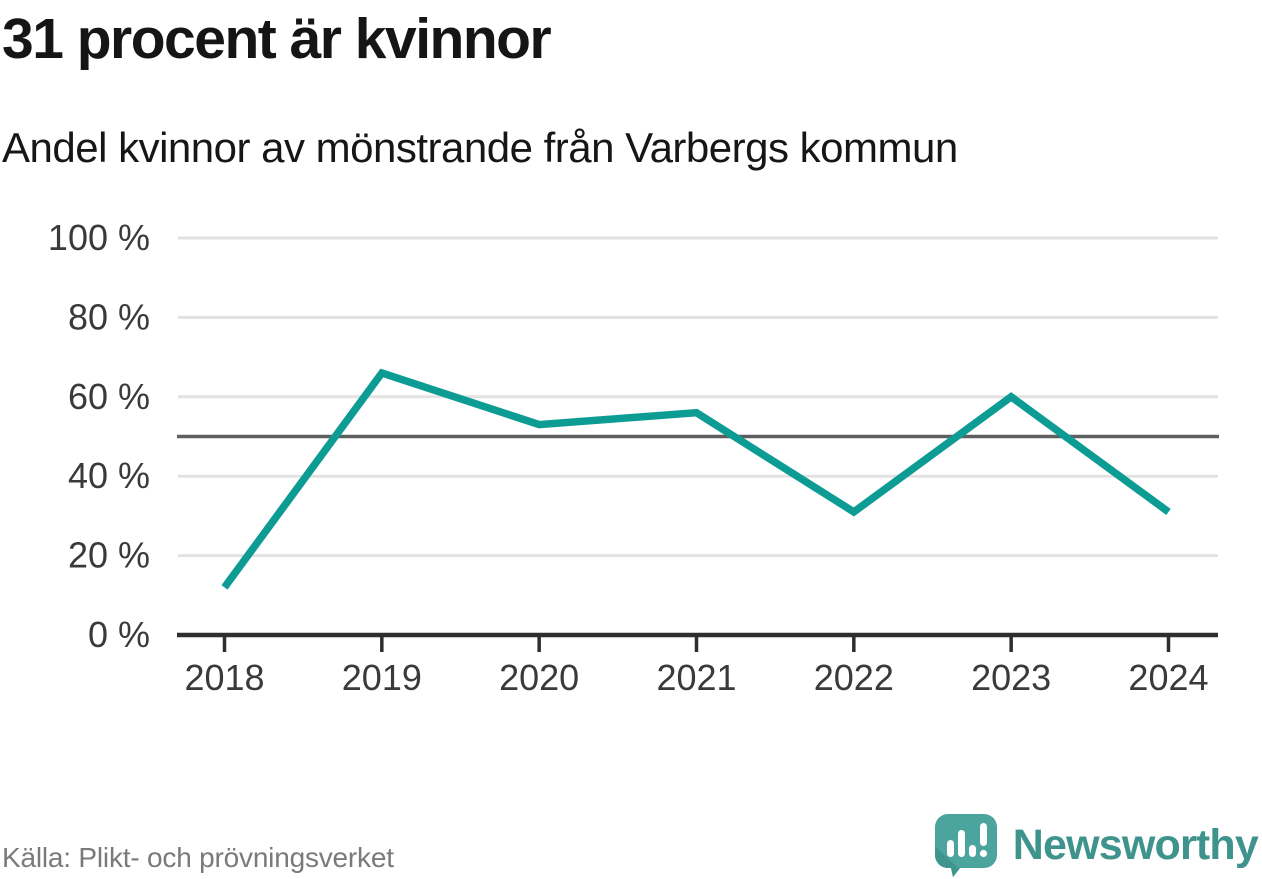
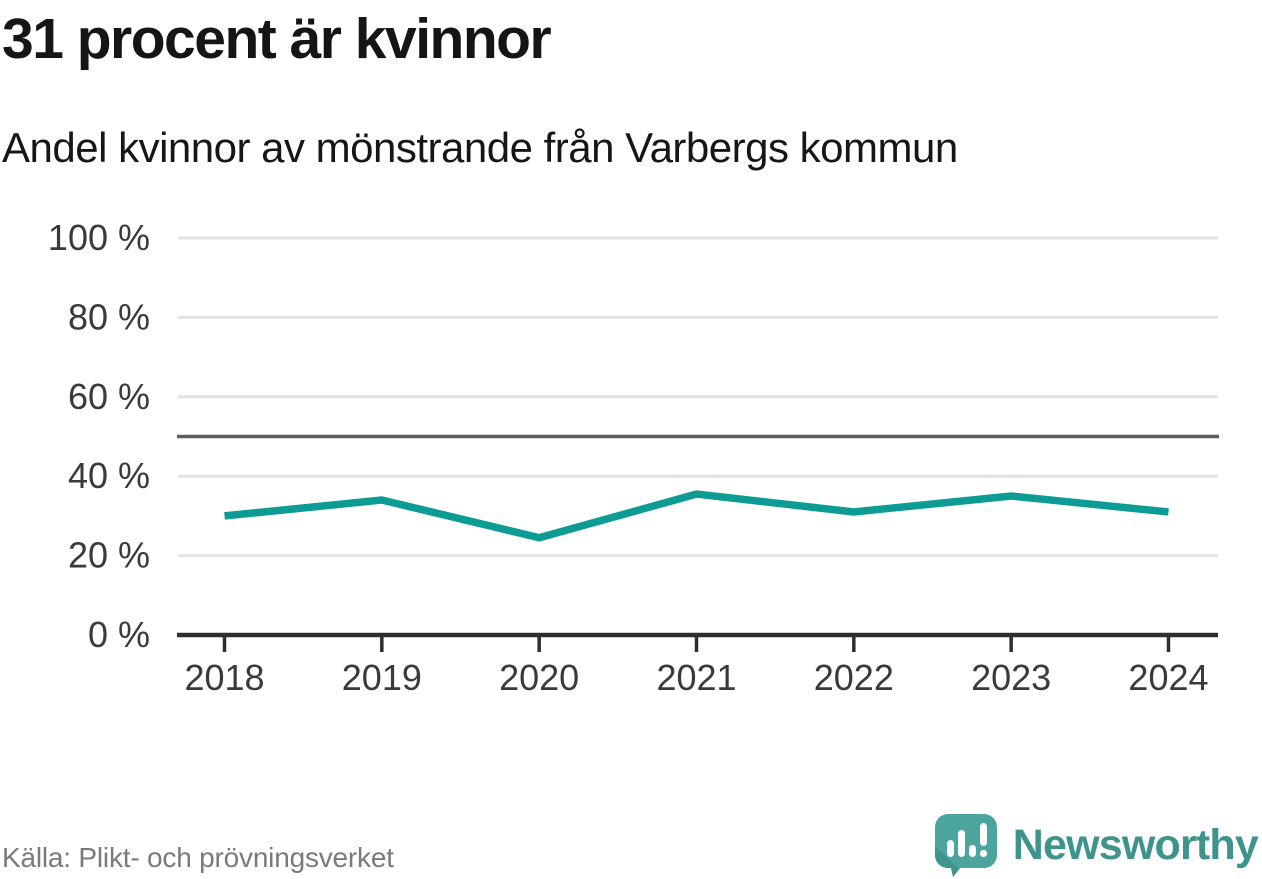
2018: 12% -> 30%
2019: 66% -> 34%
2020: 53% -> 24%
2021: 56% -> 36%
2023: 60% -> 35%
